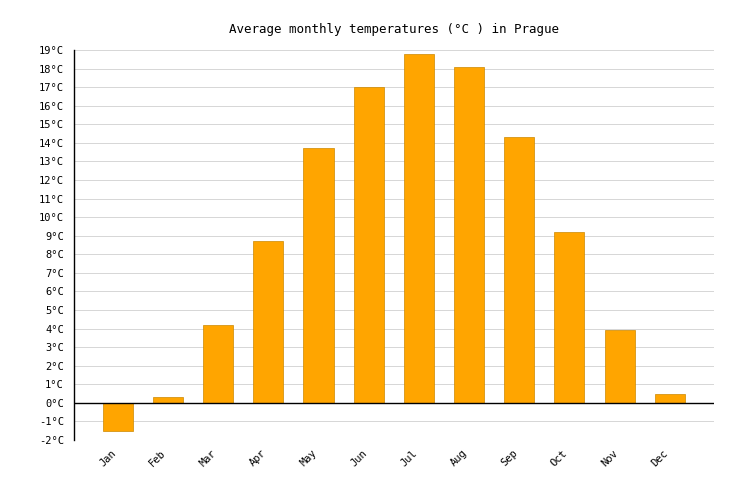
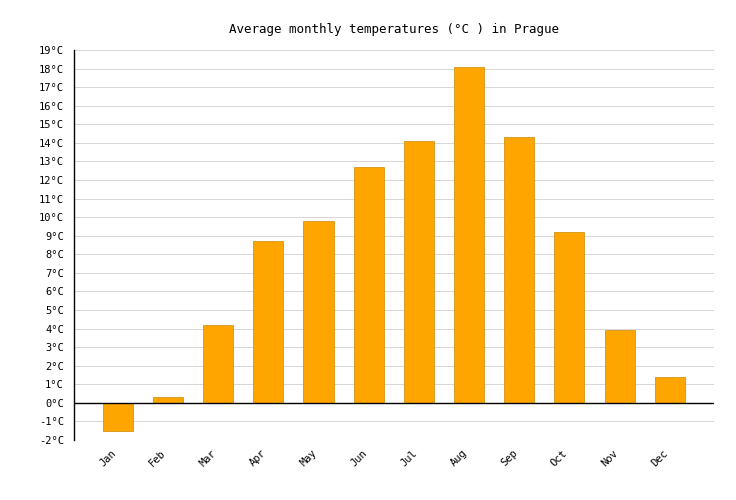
May: 13.7°C -> 9.8°C
Jun: 17.0°C -> 12.7°C
Jul: 18.8°C -> 14.1°C
Dec: 0.5°C -> 1.4°C
